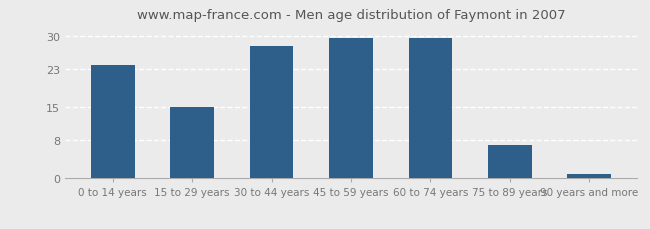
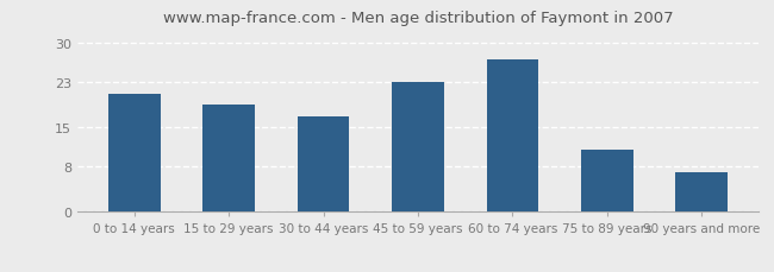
0 to 14 years: 24.0 -> 21.0
15 to 29 years: 15.0 -> 19.0
30 to 44 years: 28.0 -> 17.0
45 to 59 years: 29.5 -> 23.0
60 to 74 years: 29.5 -> 27.0
75 to 89 years: 7.0 -> 11.0
90 years and more: 1.0 -> 7.0
